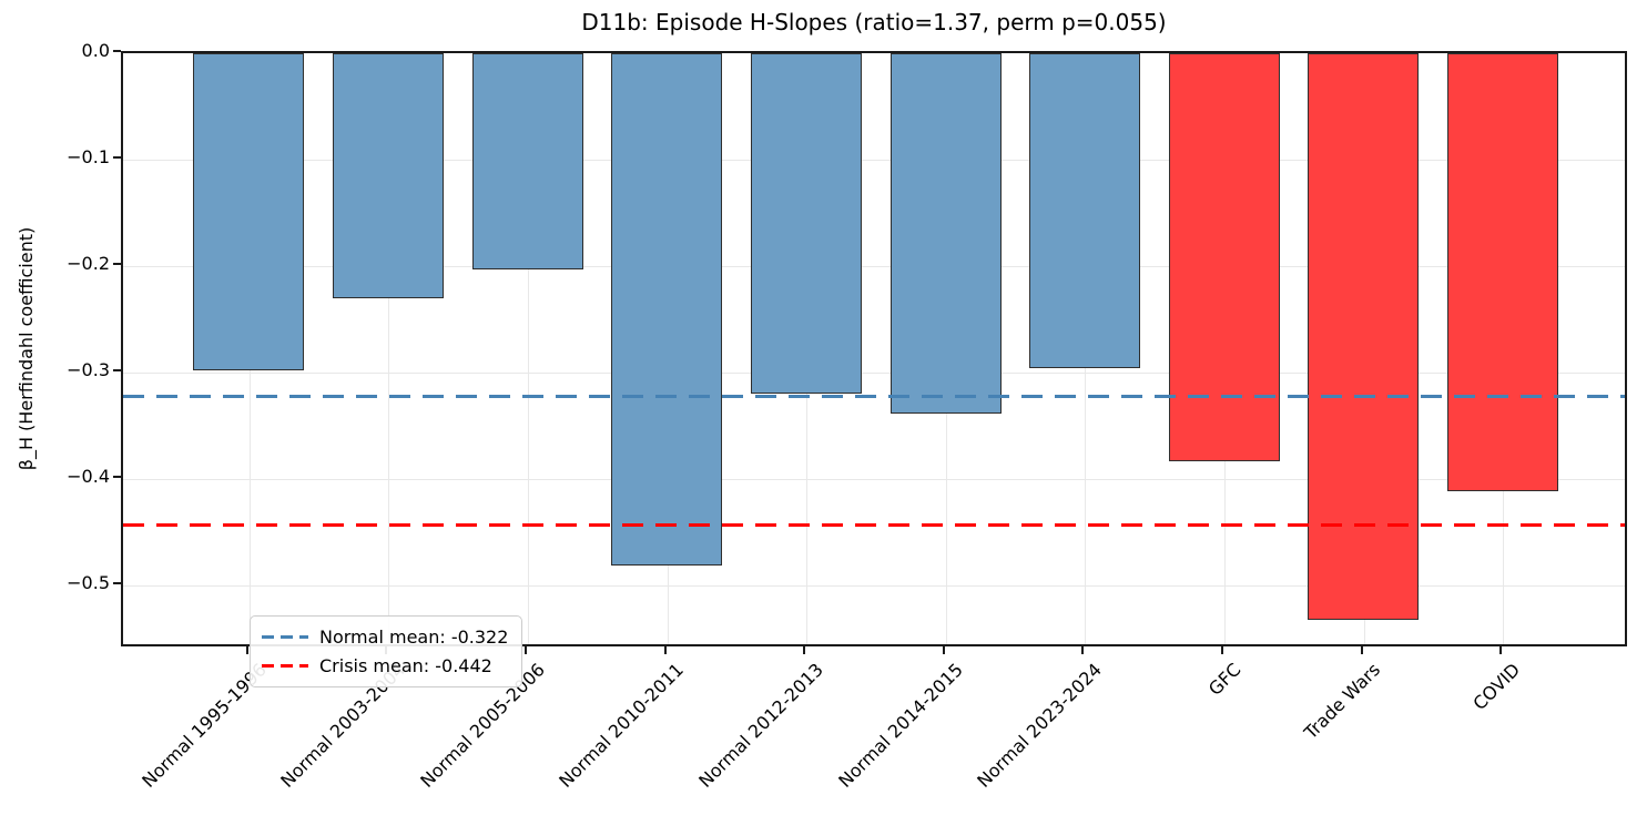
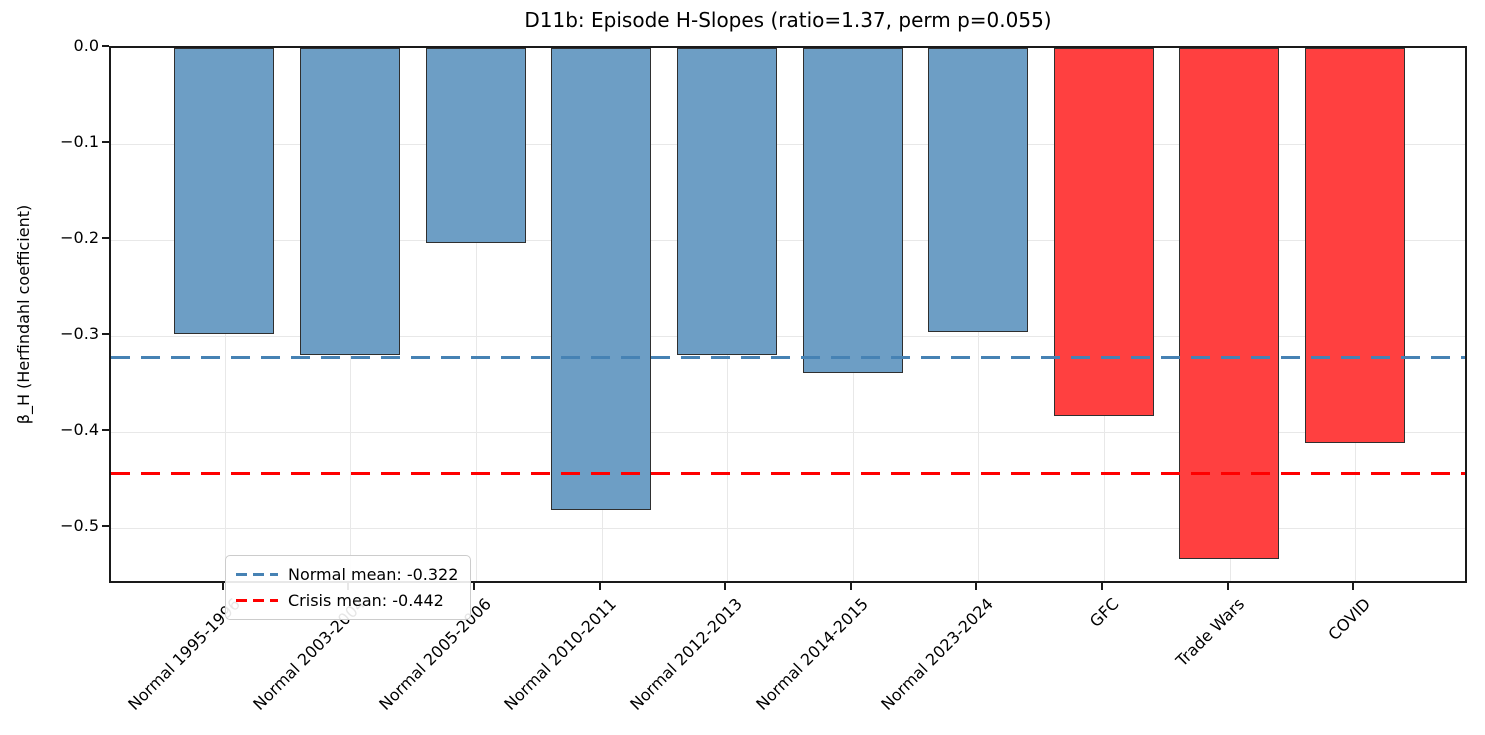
Normal 2003-2004: -0.23 -> -0.32
